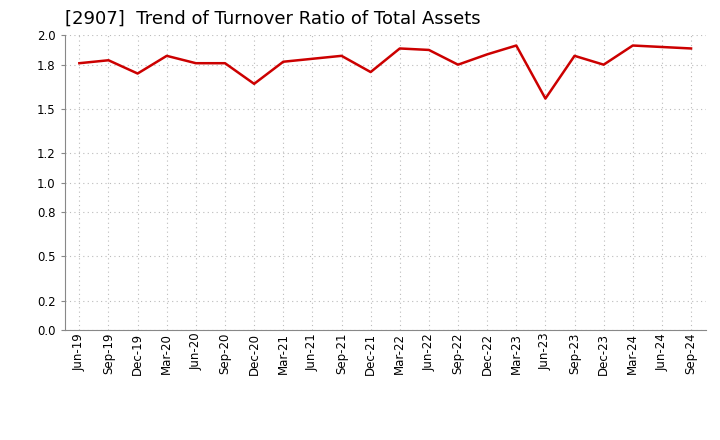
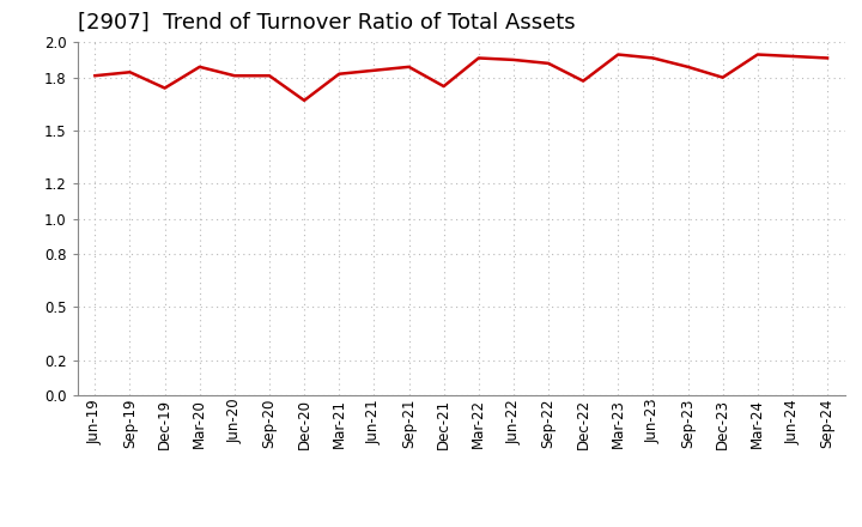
Sep-22: 1.80 -> 1.88
Dec-22: 1.87 -> 1.78
Jun-23: 1.57 -> 1.91
